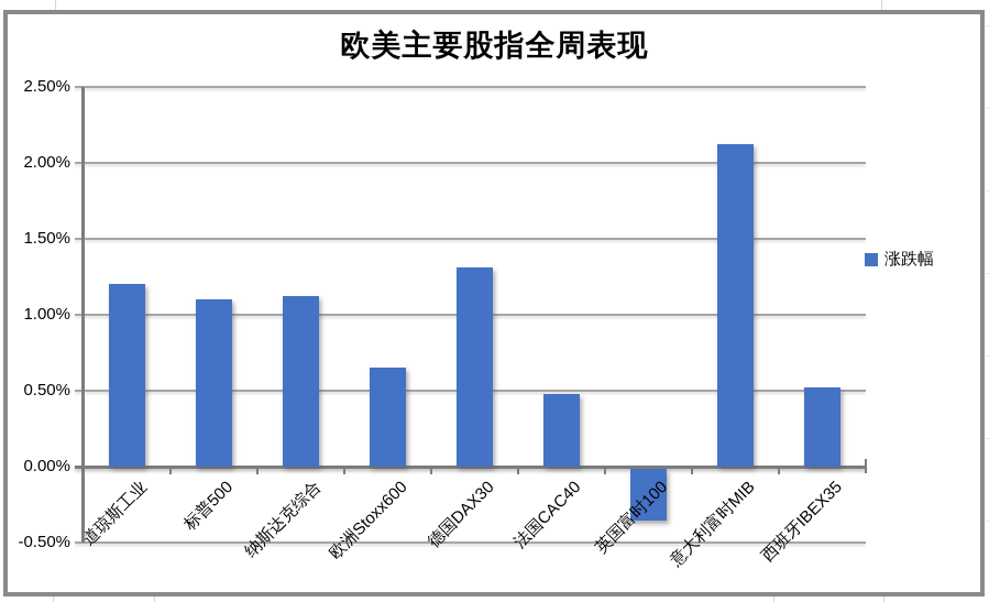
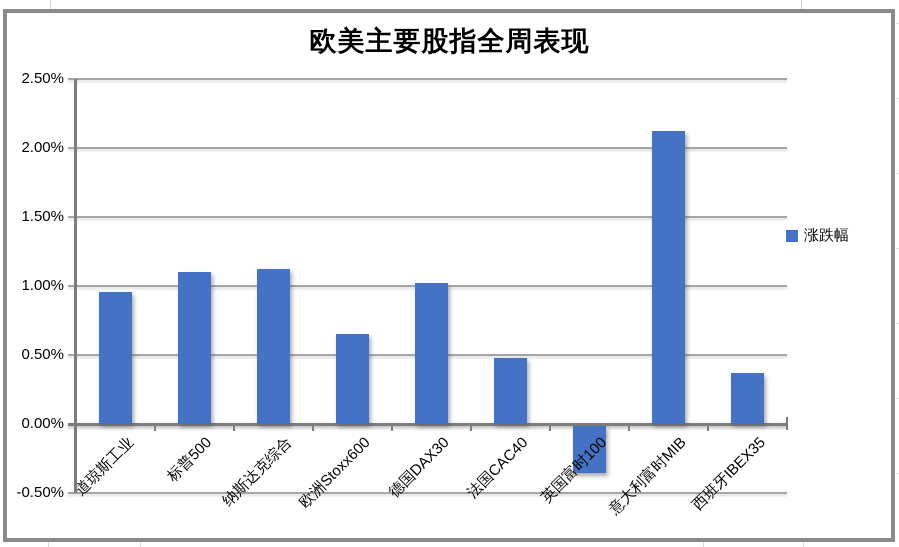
道琼斯工业: 1.20% -> 0.96%
德国DAX30: 1.31% -> 1.02%
西班牙IBEX35: 0.52% -> 0.37%
